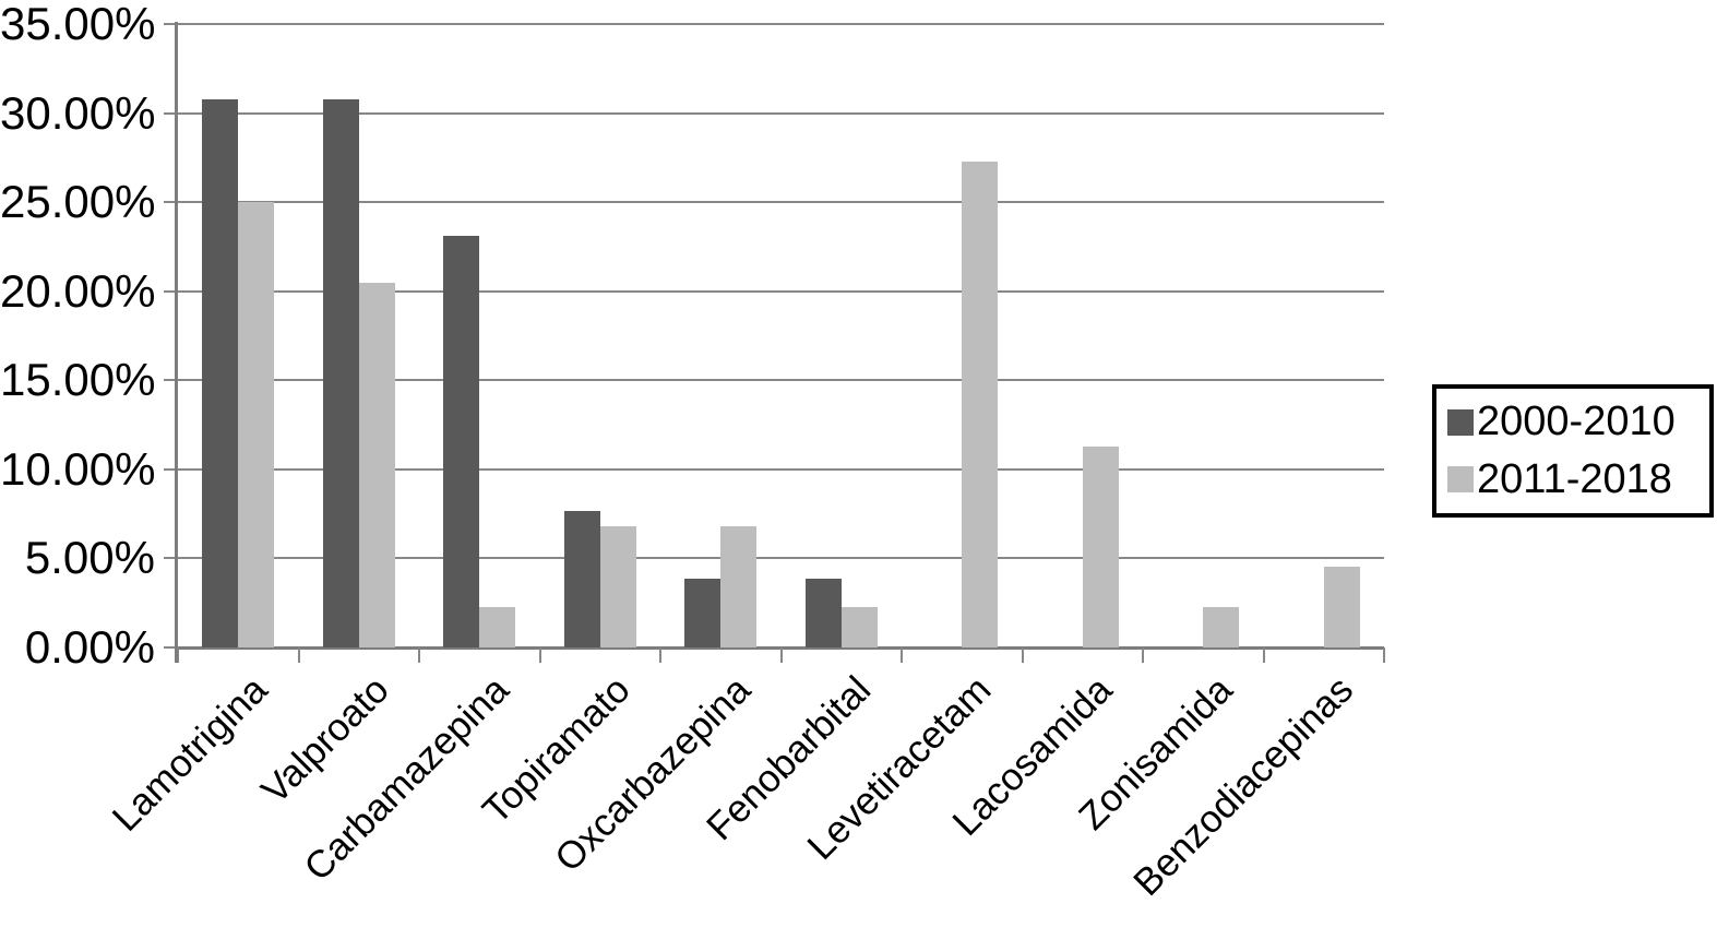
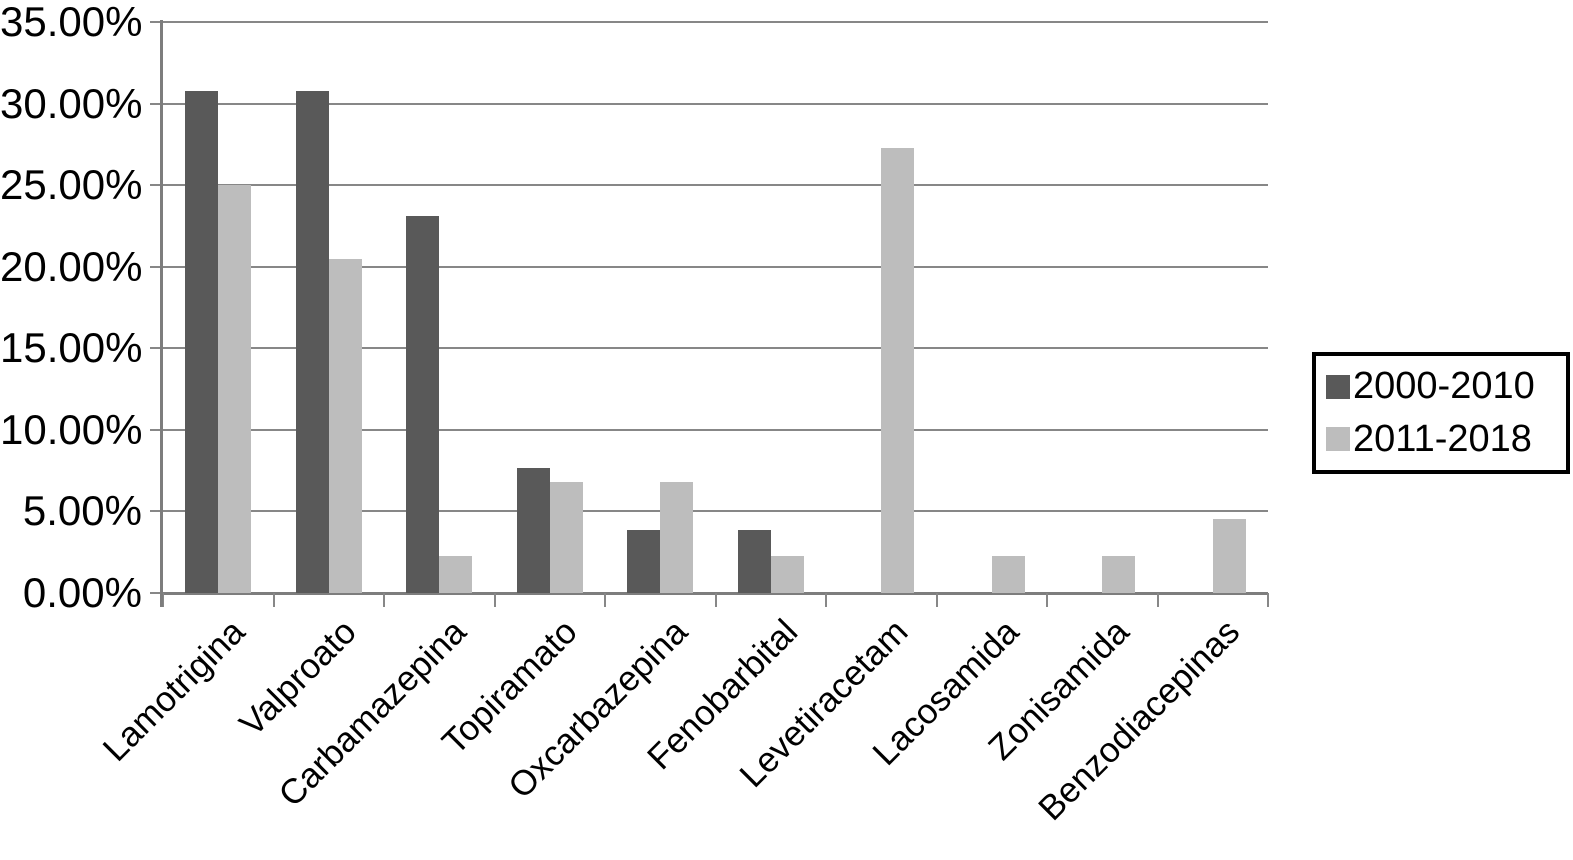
2011-2018/Lacosamida: 11.3% -> 2.3%
